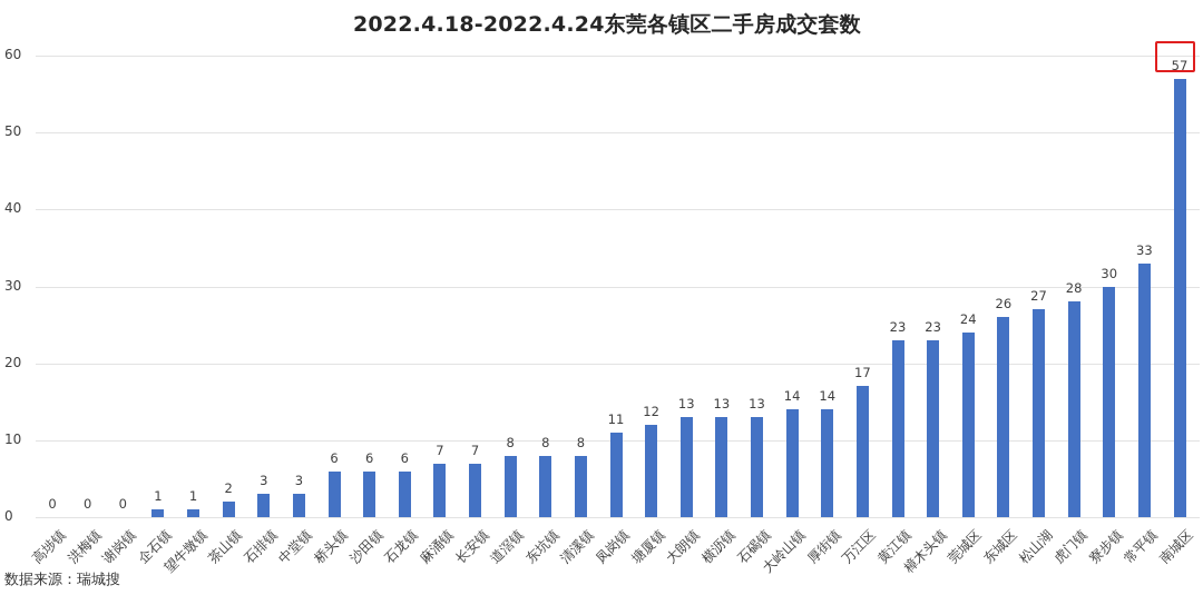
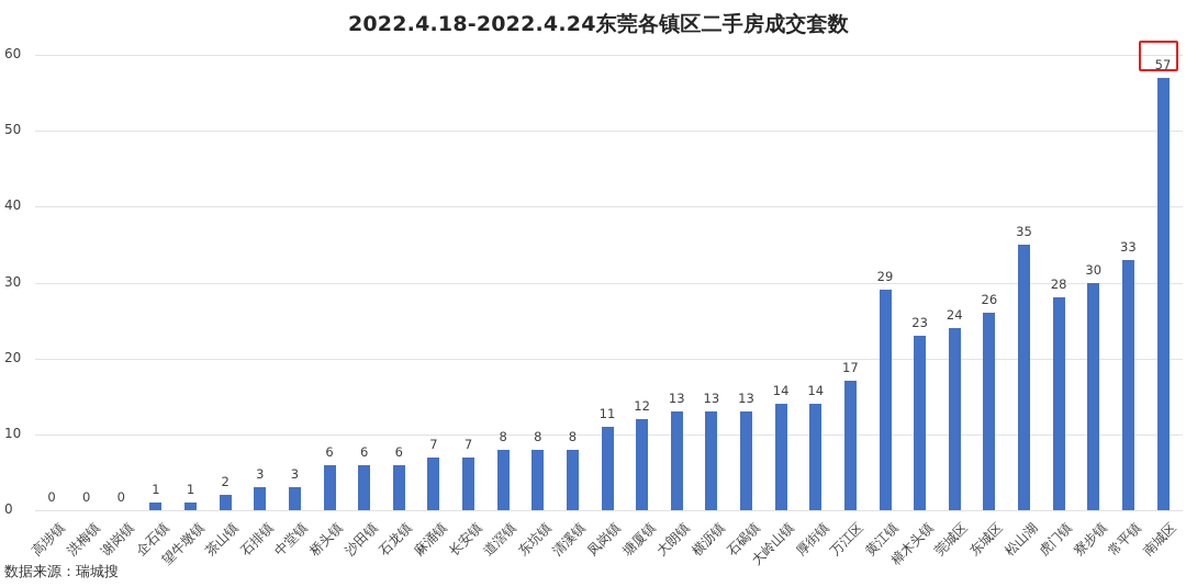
黄江镇: 23 -> 29
松山湖: 27 -> 35
